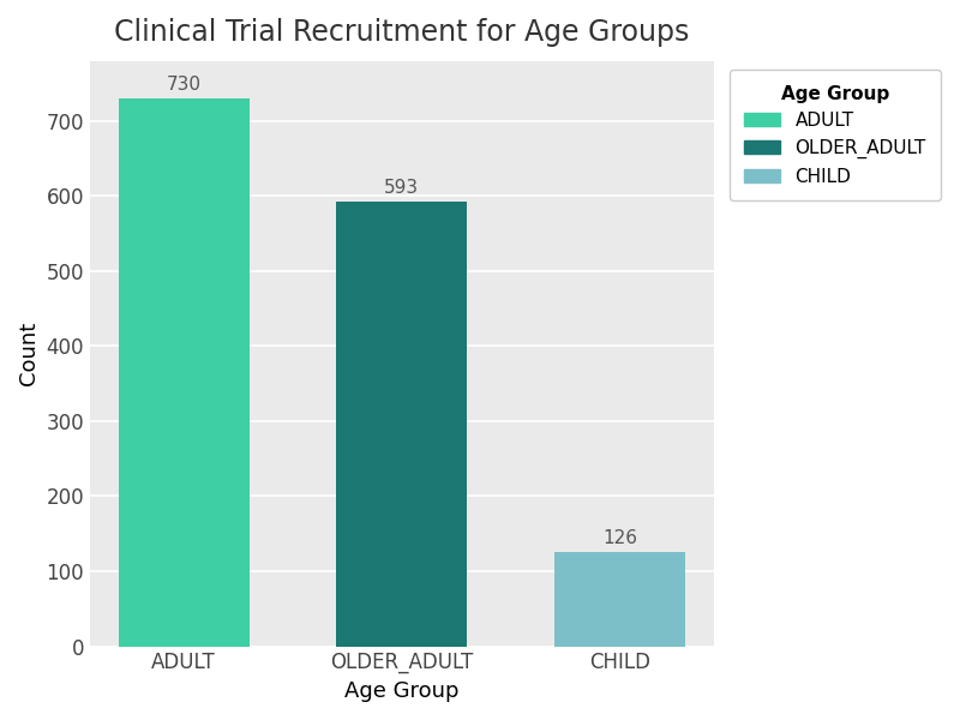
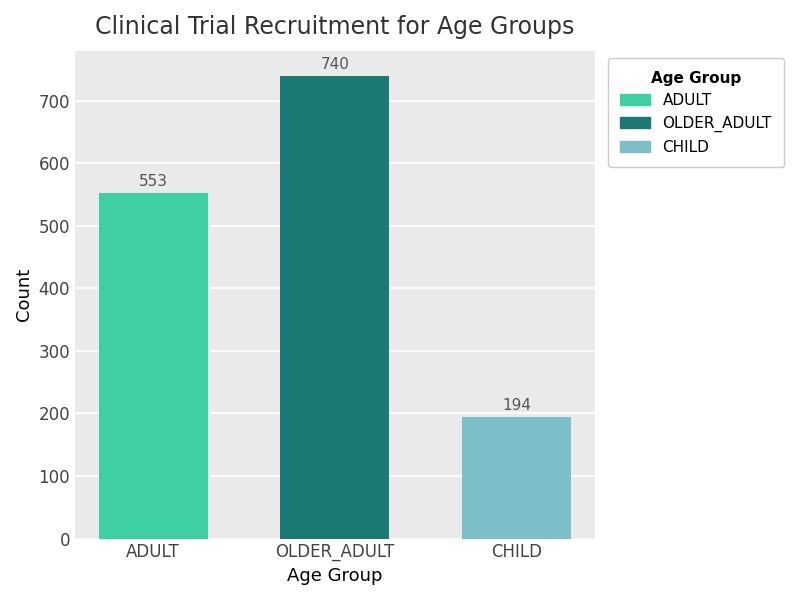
ADULT: 730 -> 553
OLDER_ADULT: 593 -> 740
CHILD: 126 -> 194
